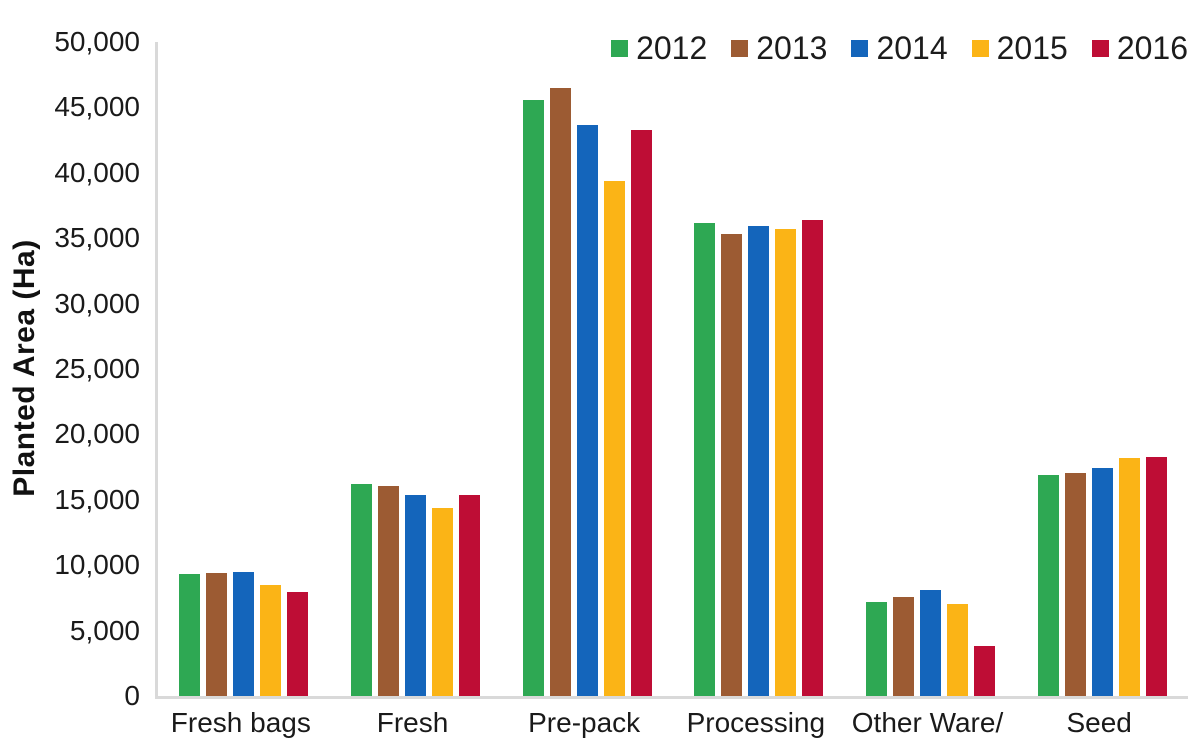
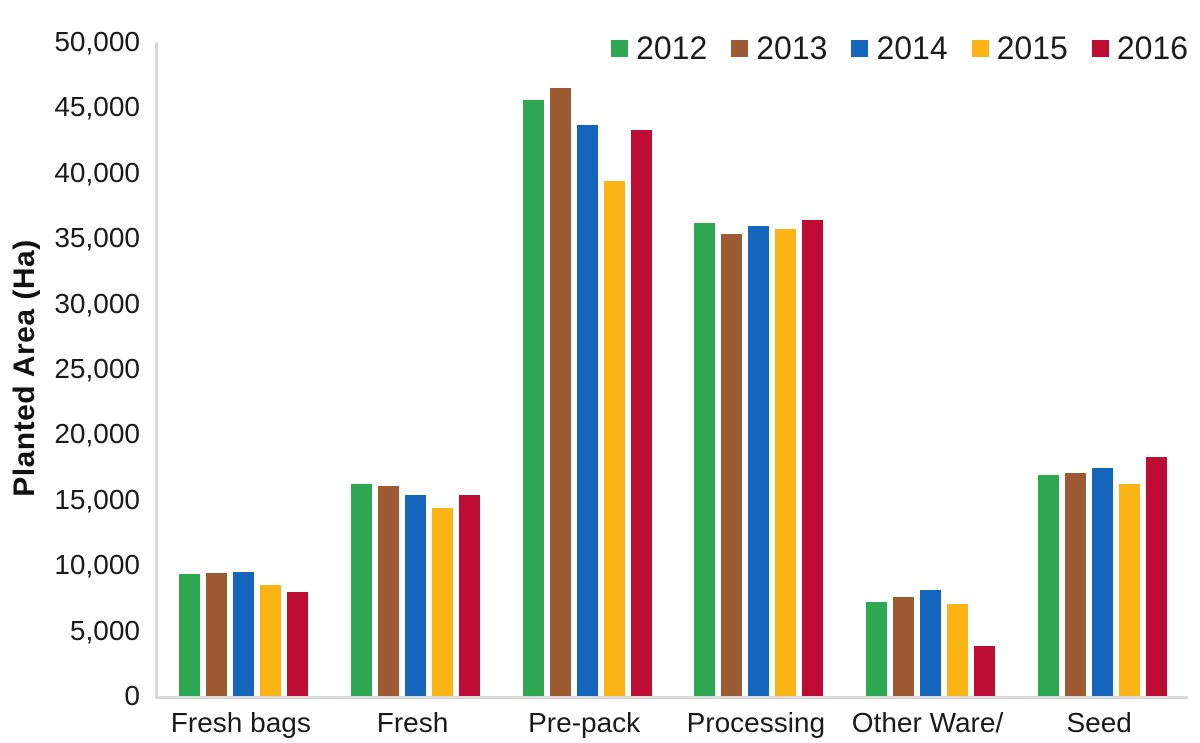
2015/Seed: 18200 -> 16200
